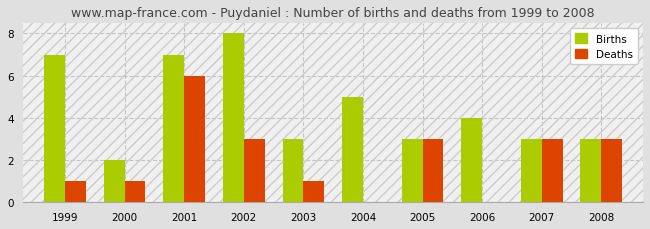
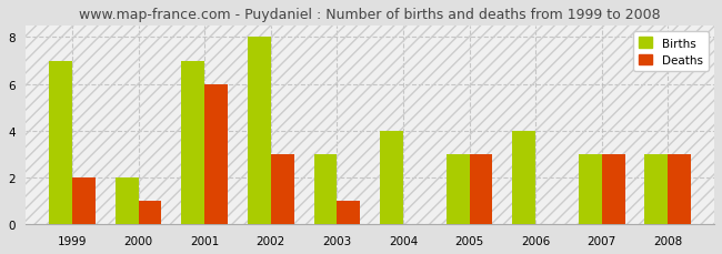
Deaths/1999: 1 -> 2
Births/2004: 5 -> 4
